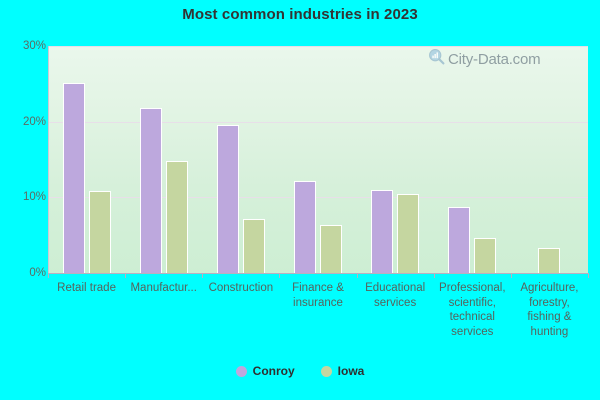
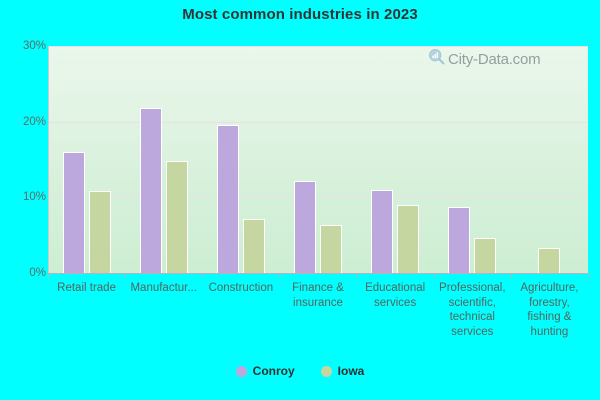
Conroy/Retail trade: 25% -> 16%
Iowa/Educational services: 10% -> 9%
